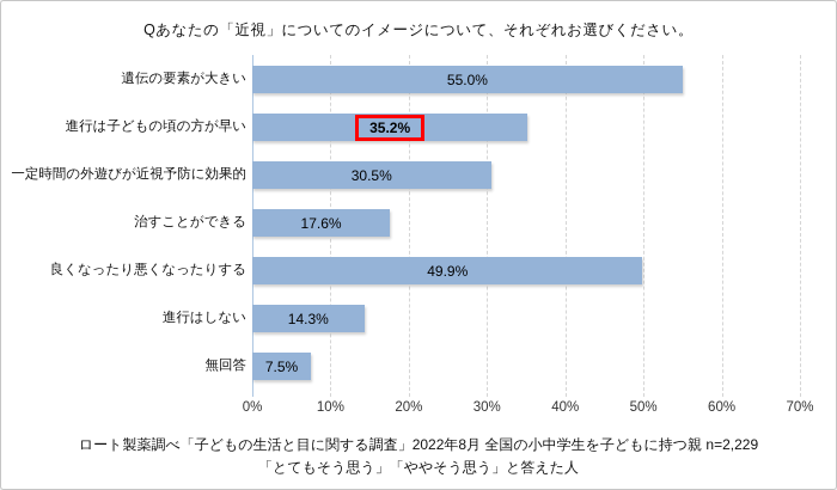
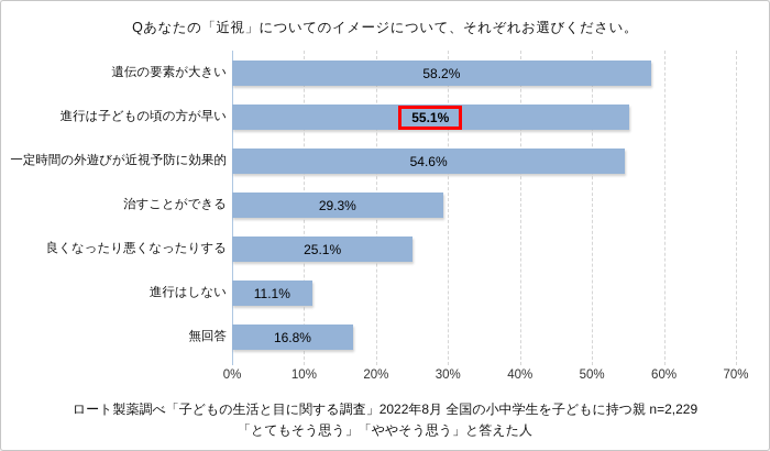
遺伝の要素が大きい: 55.0% -> 58.2%
進行は子どもの頃の方が早い: 35.2% -> 55.1%
一定時間の外遊びが近視予防に効果的: 30.5% -> 54.6%
治すことができる: 17.6% -> 29.3%
良くなったり悪くなったりする: 49.9% -> 25.1%
進行はしない: 14.3% -> 11.1%
無回答: 7.5% -> 16.8%
